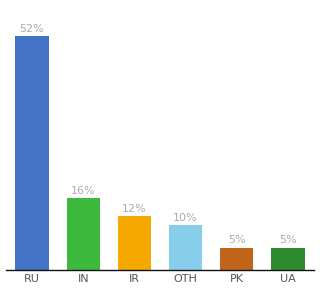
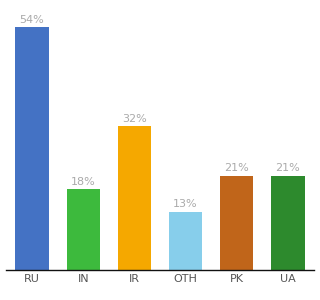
RU: 52% -> 54%
IN: 16% -> 18%
IR: 12% -> 32%
OTH: 10% -> 13%
PK: 5% -> 21%
UA: 5% -> 21%
